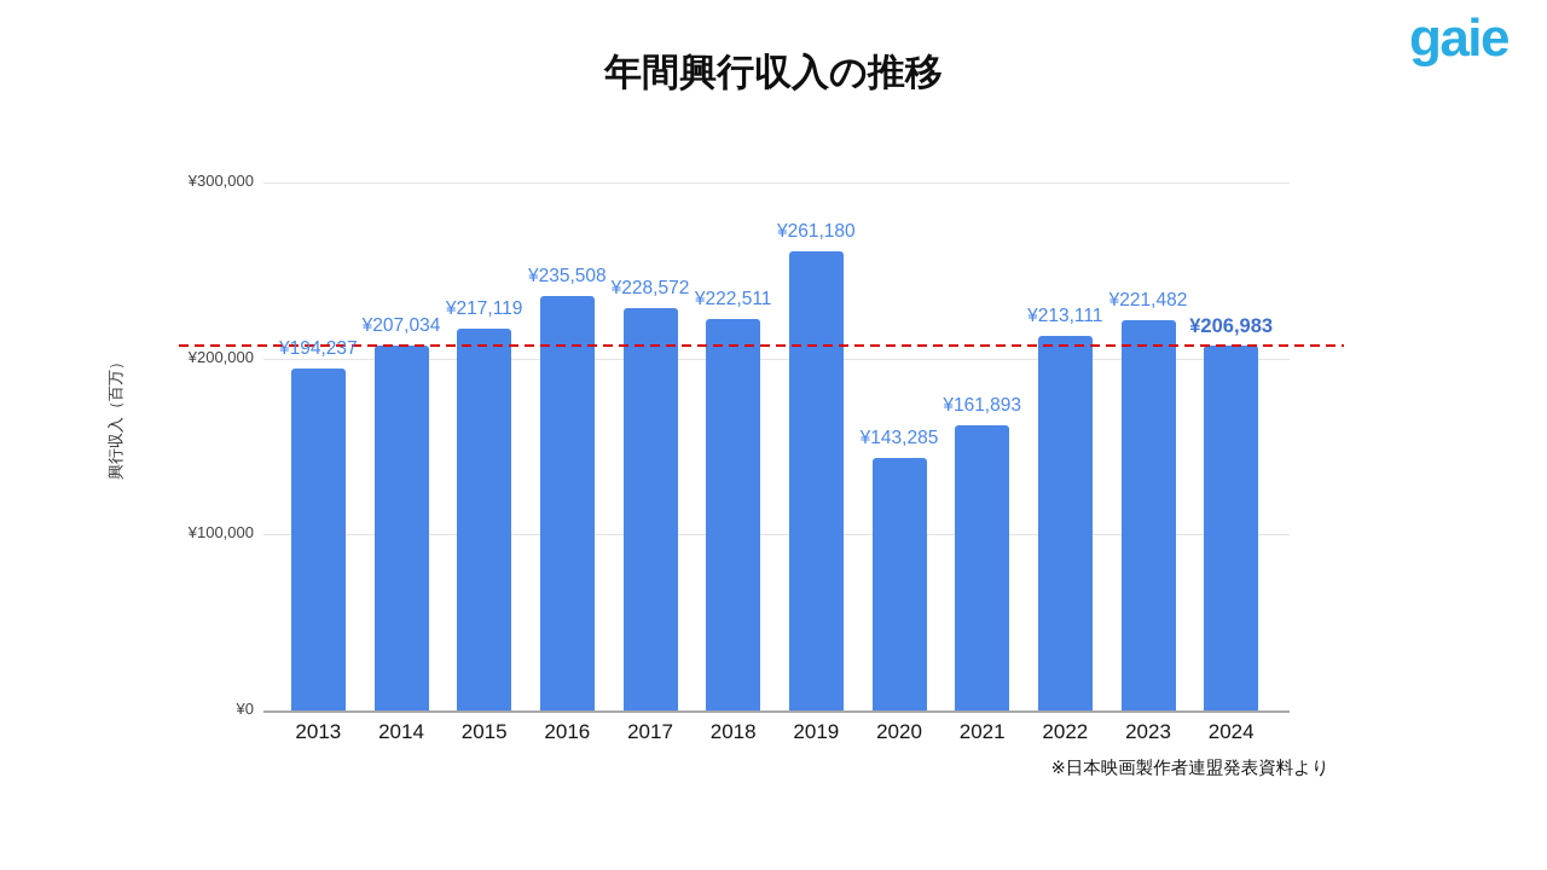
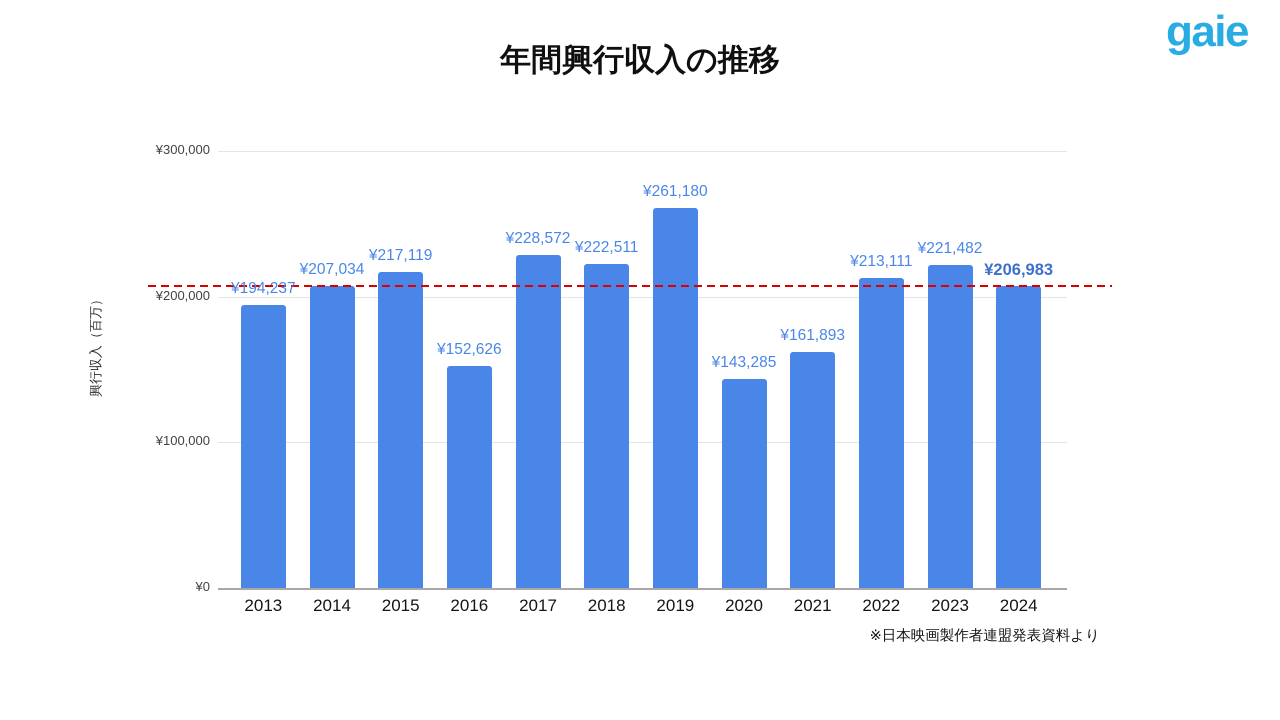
2016: ¥235,508 -> ¥152,626
